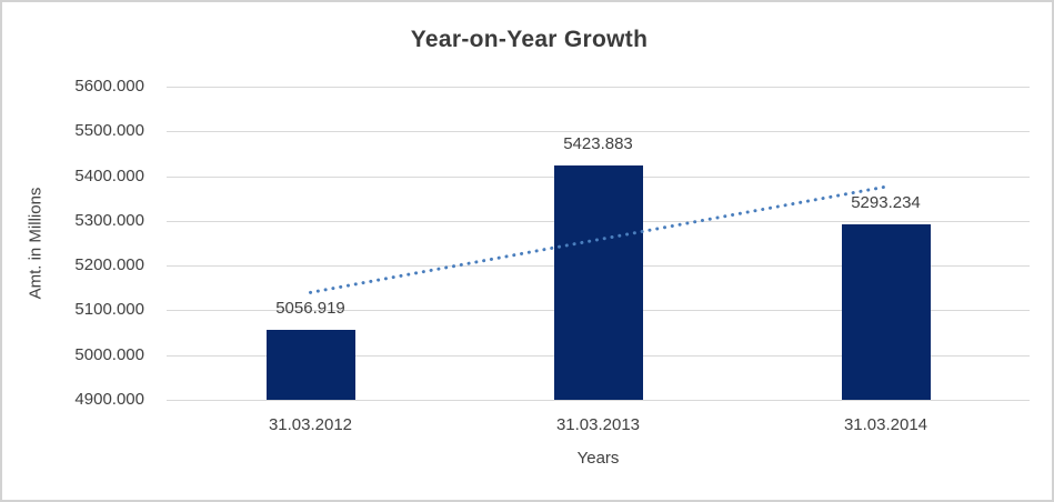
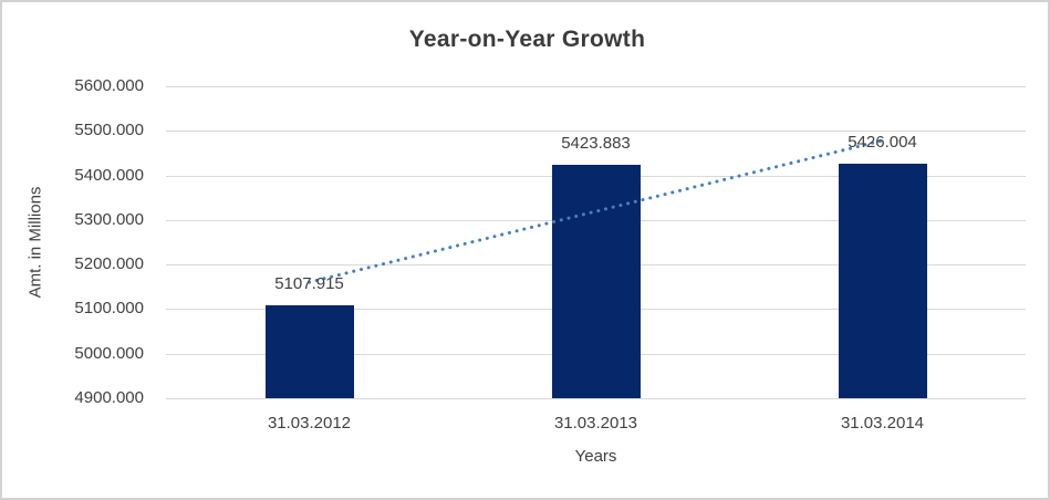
31.03.2012: 5056.919 -> 5107.915
31.03.2014: 5293.234 -> 5426.004
